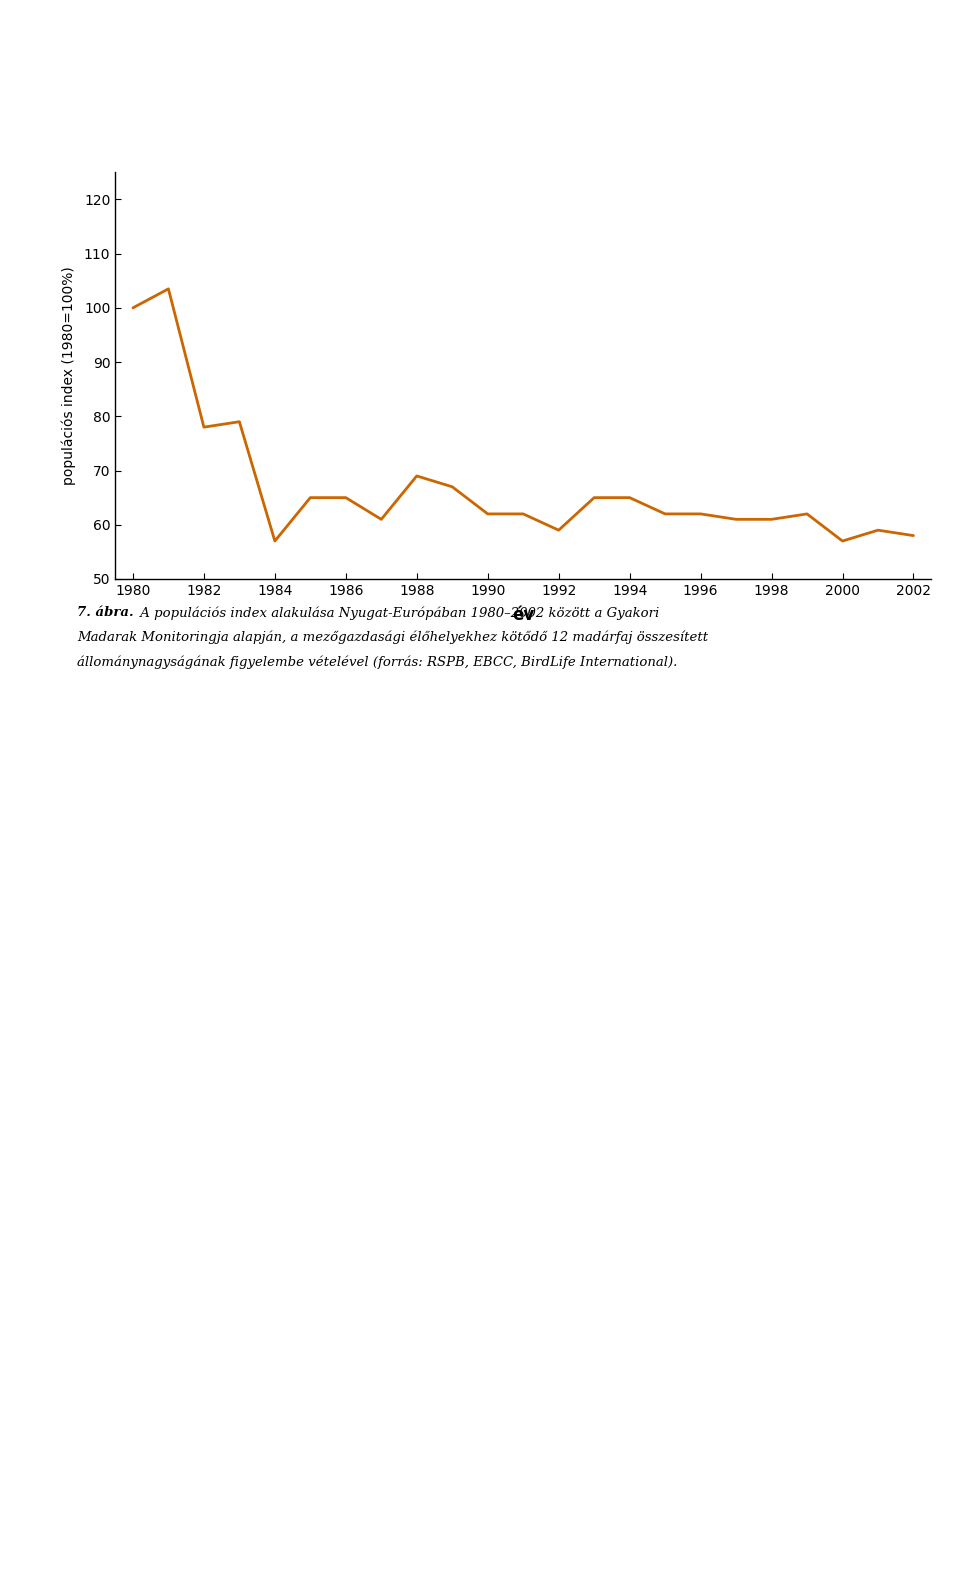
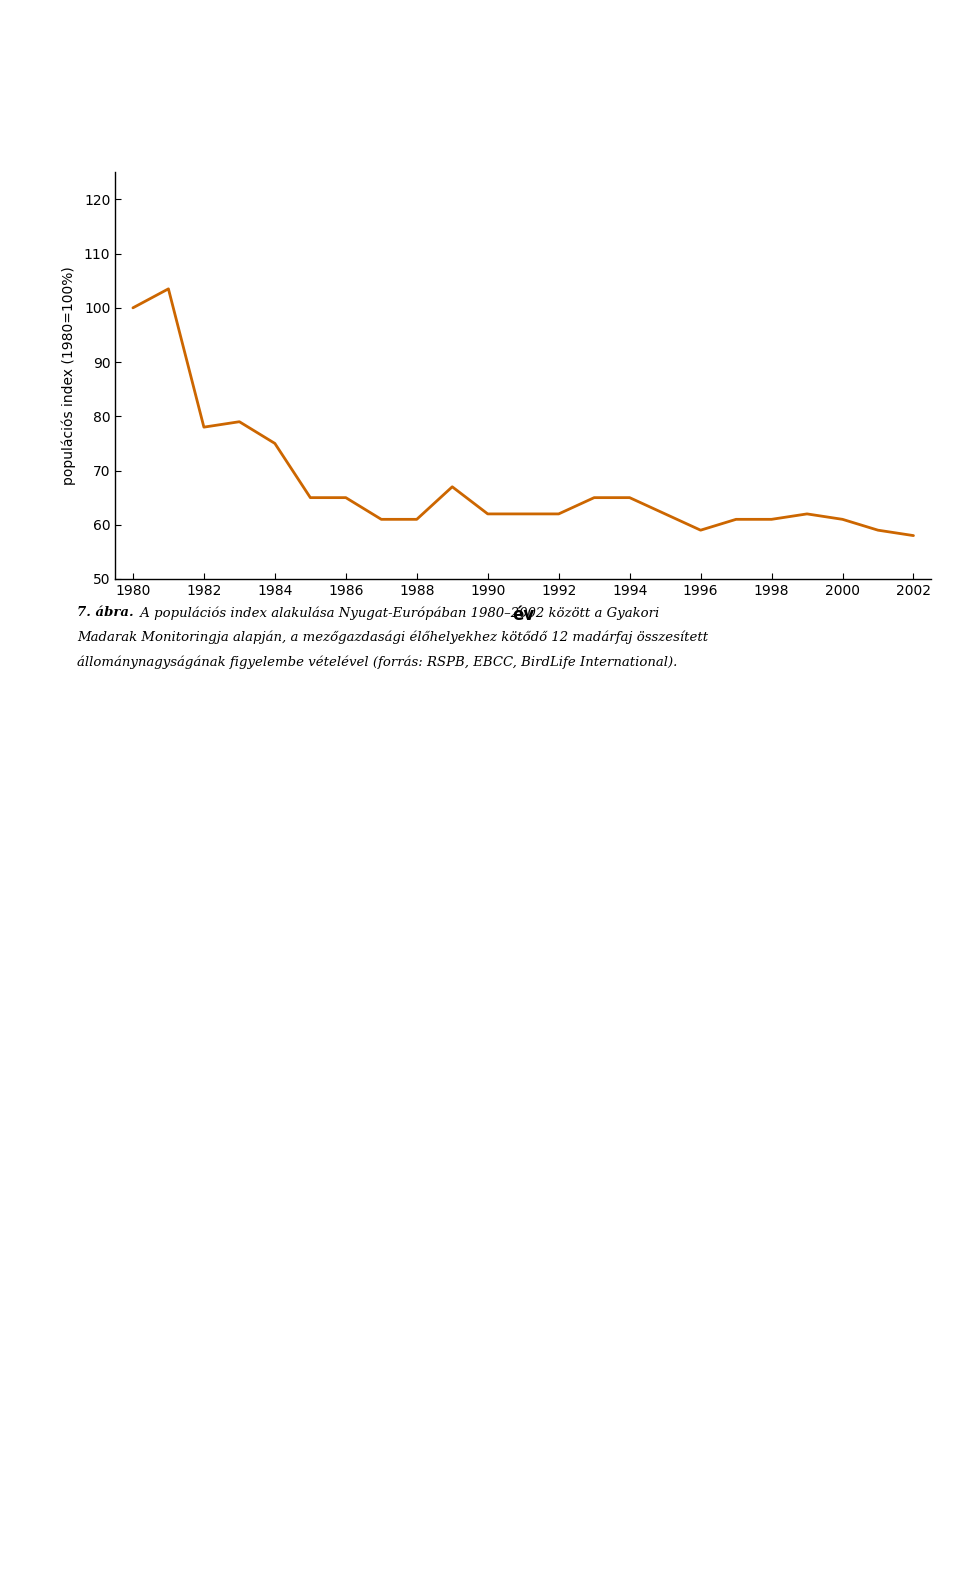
1984: 57.0 -> 75.0
1988: 69.0 -> 61.0
1992: 59.0 -> 62.0
1996: 62.0 -> 59.0
2000: 57.0 -> 61.0
